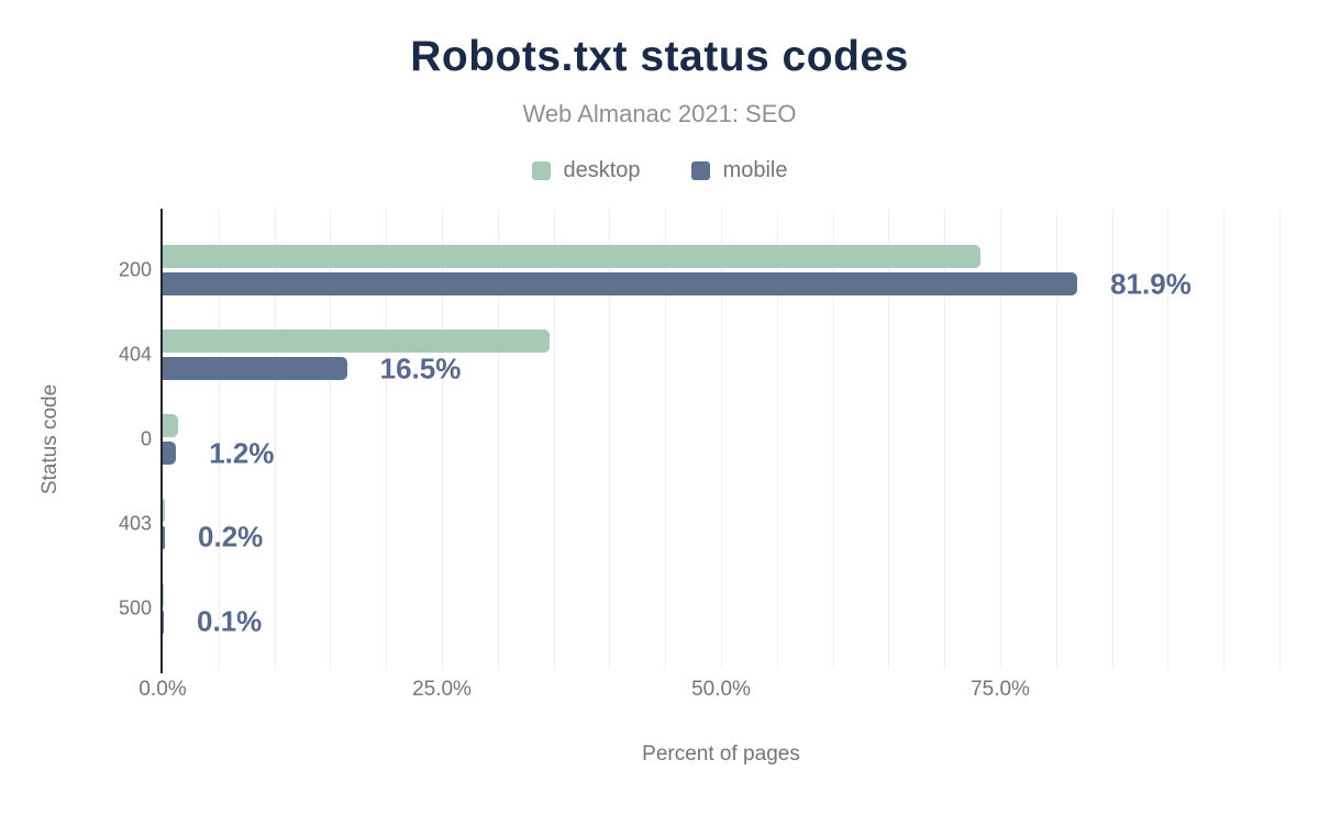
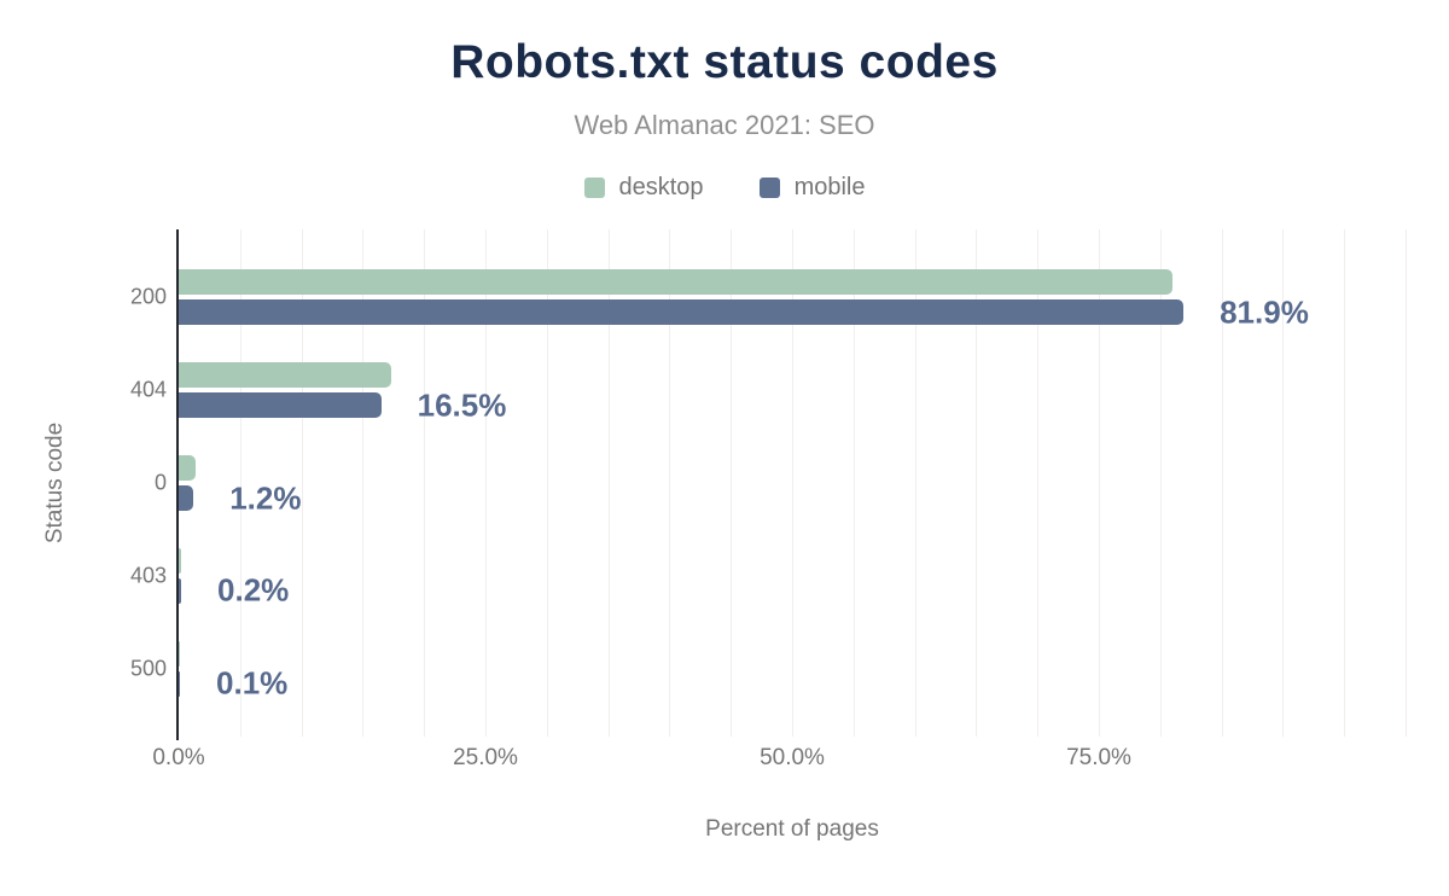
desktop/200: 73.2% -> 81.0%
desktop/404: 34.6% -> 17.3%
